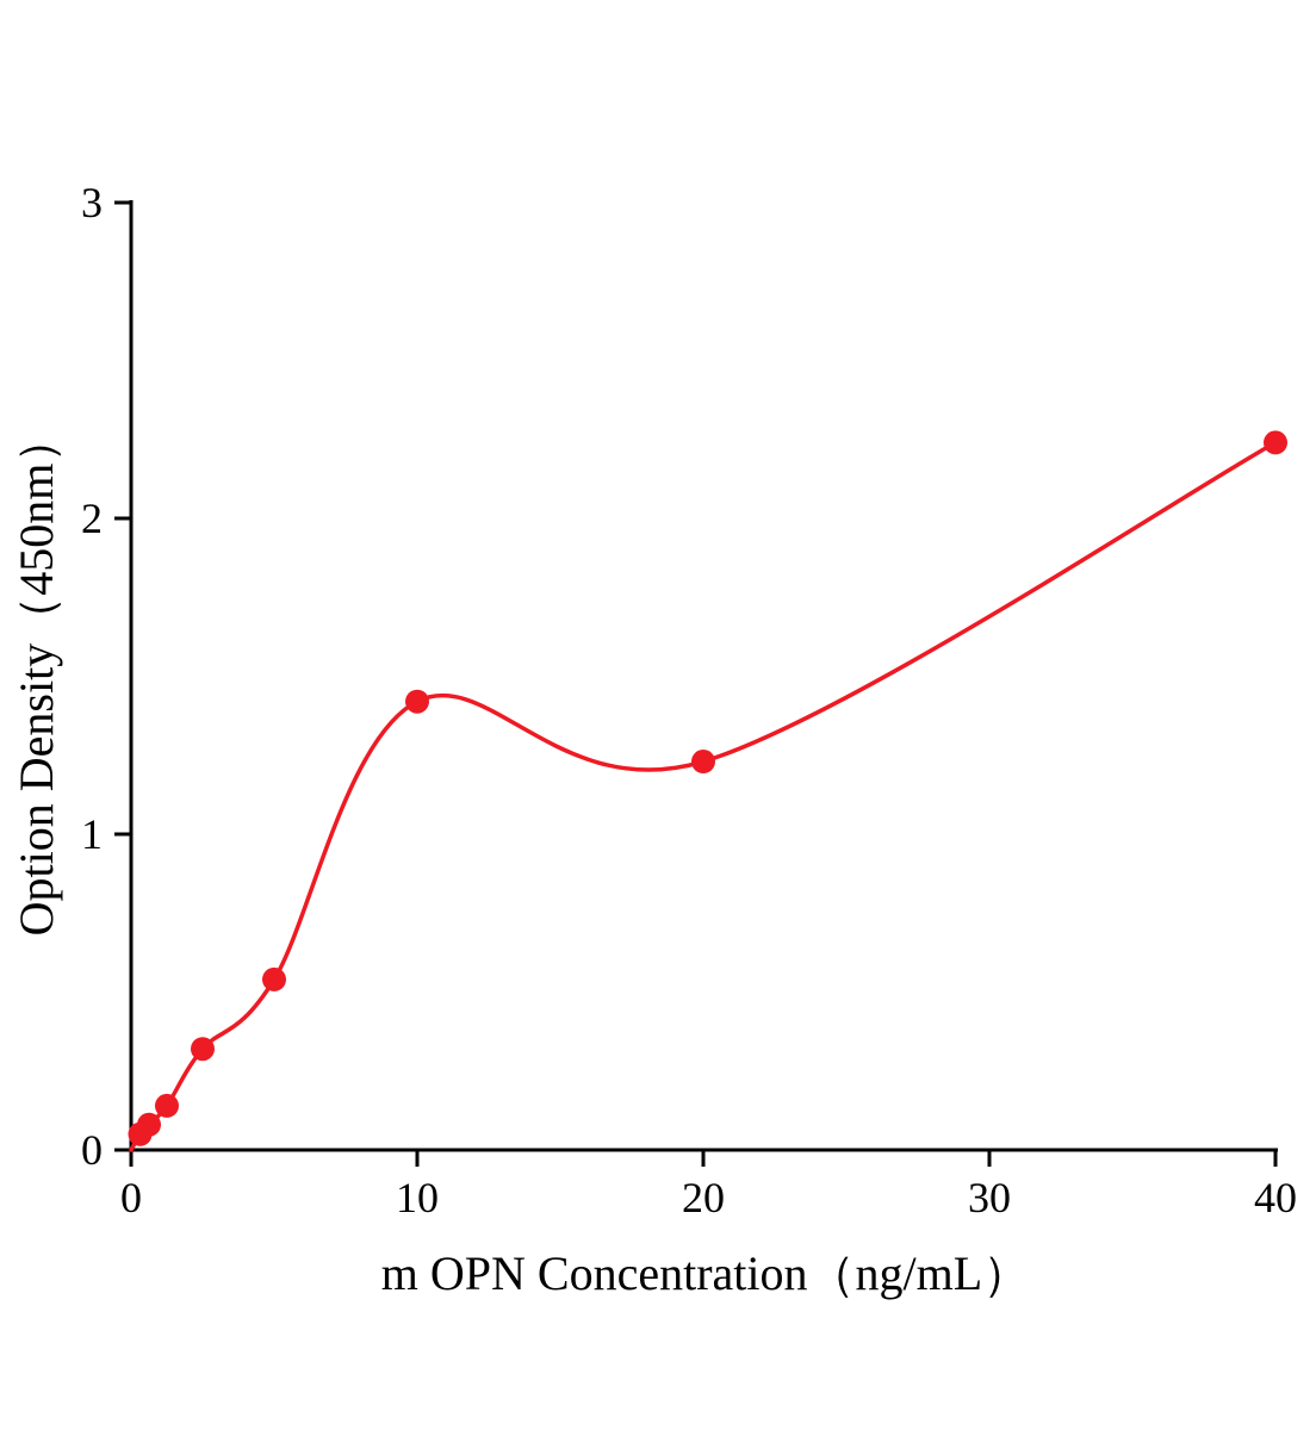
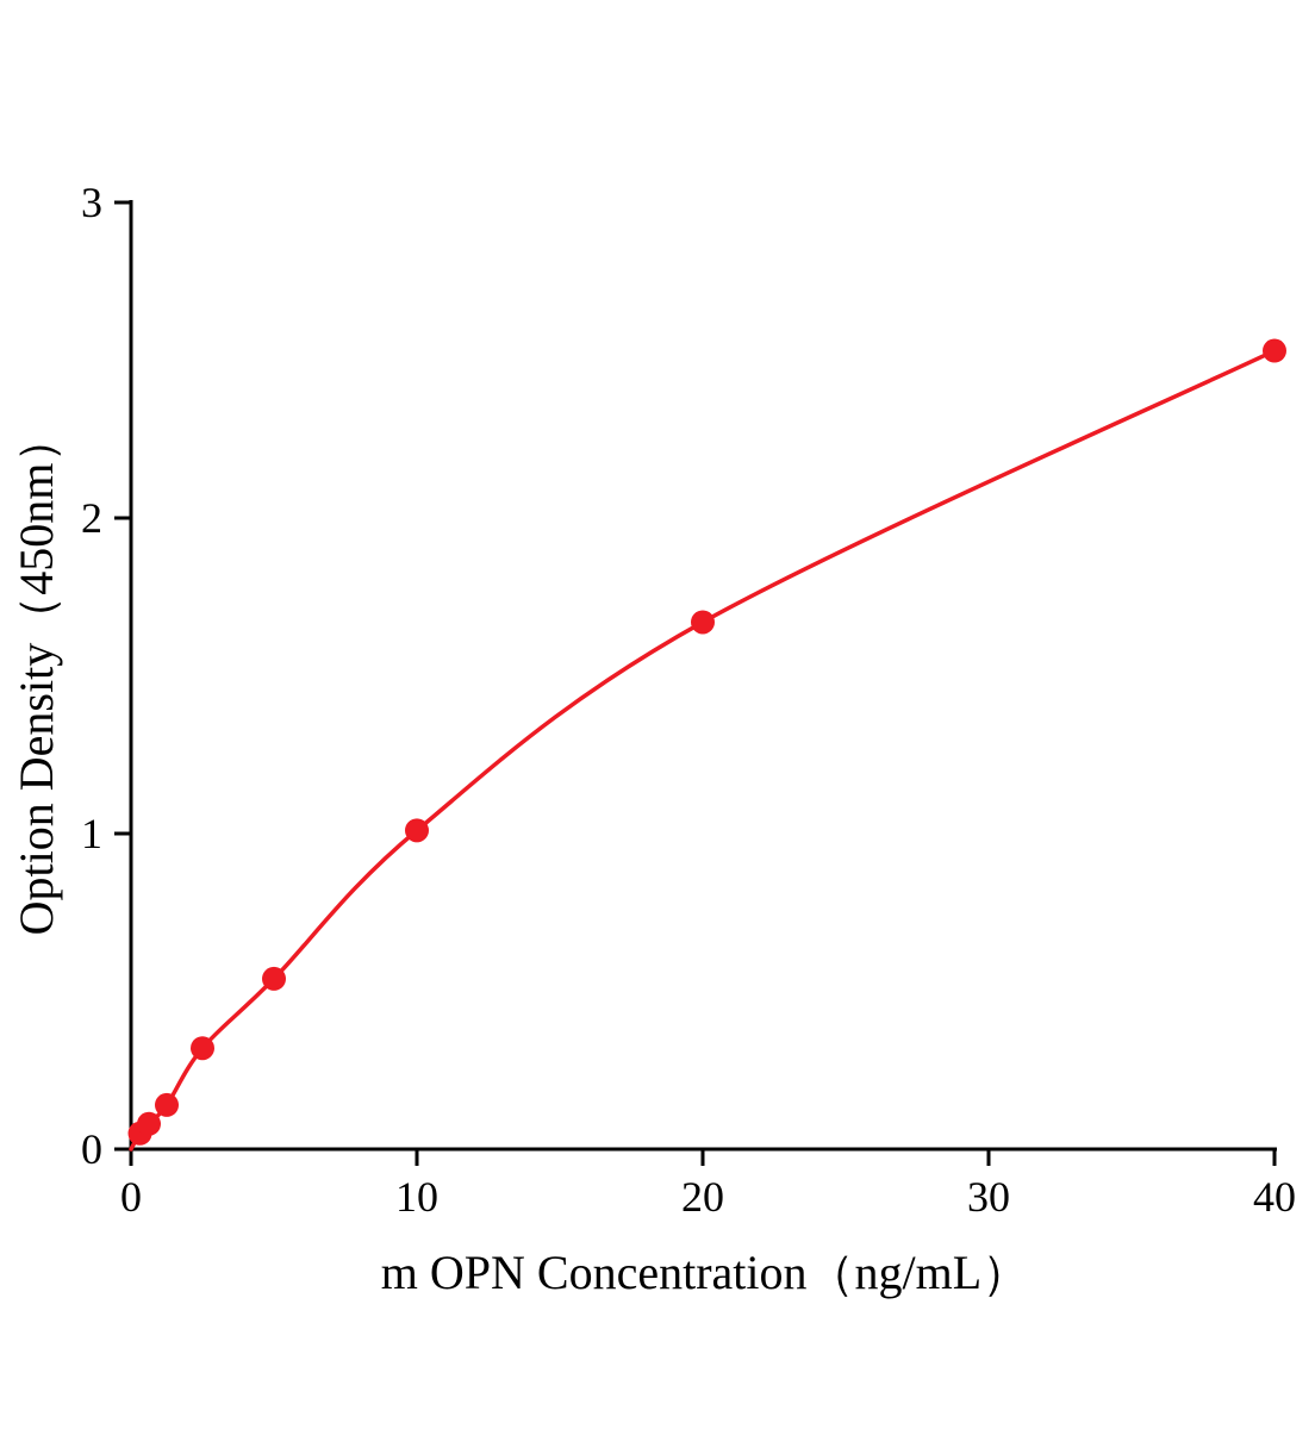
10: 1.42 -> 1.01
20: 1.23 -> 1.67
40: 2.24 -> 2.53
